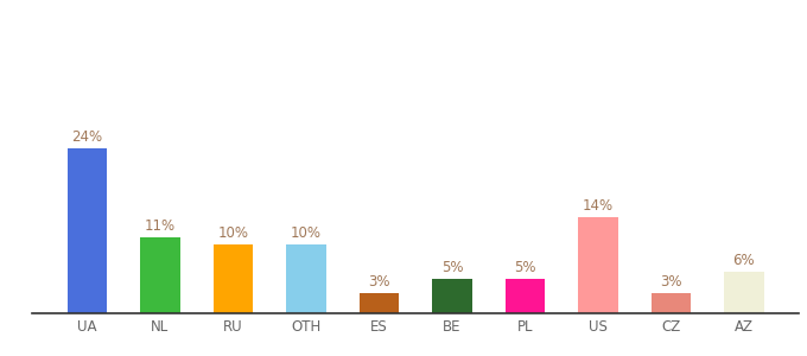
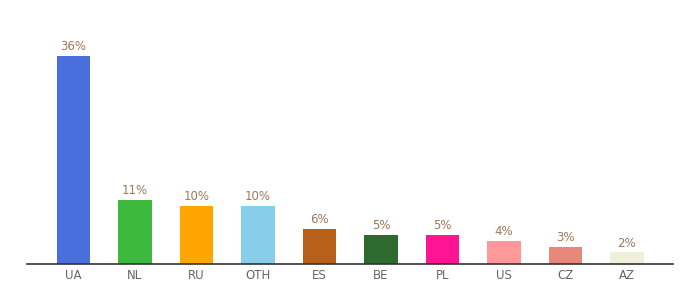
UA: 24% -> 36%
ES: 3% -> 6%
US: 14% -> 4%
AZ: 6% -> 2%
